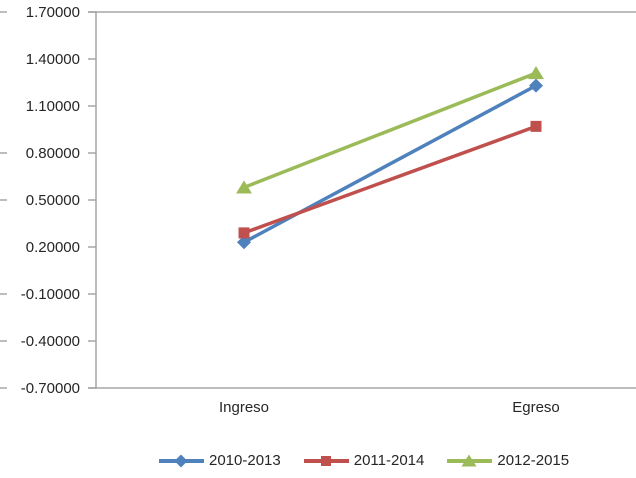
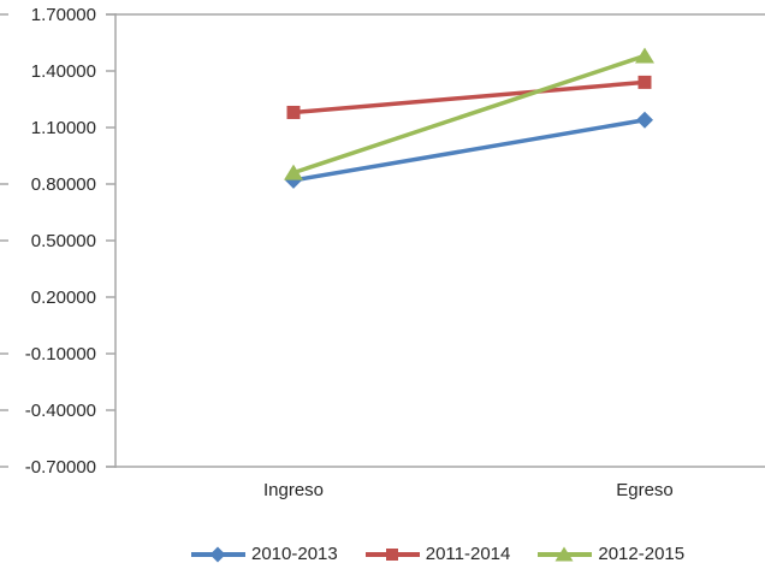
2010-2013/Ingreso: 0.23 -> 0.82
2011-2014/Ingreso: 0.29 -> 1.18
2012-2015/Ingreso: 0.58 -> 0.86
2010-2013/Egreso: 1.23 -> 1.14
2011-2014/Egreso: 0.97 -> 1.34
2012-2015/Egreso: 1.31 -> 1.48
